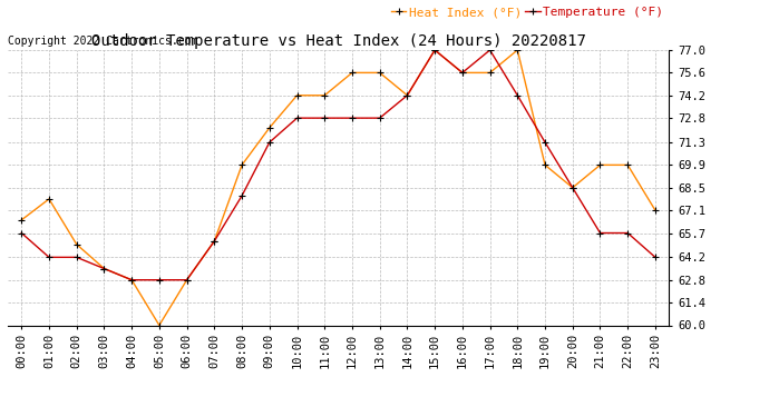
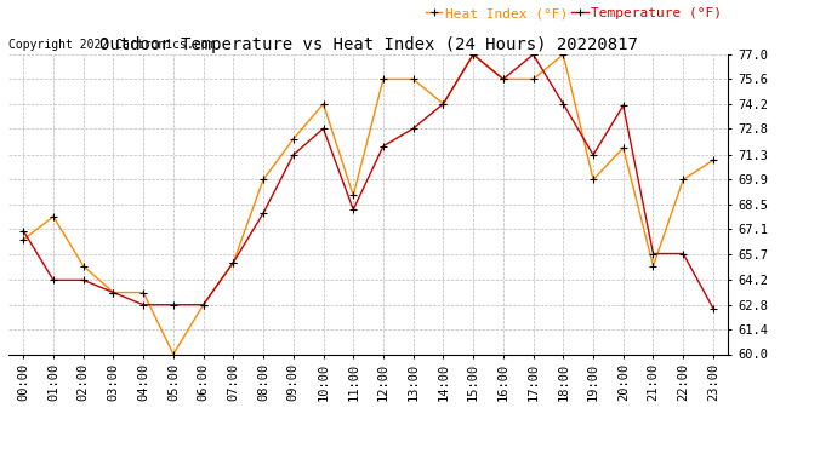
Temperature (°F)/00:00: 65.7 -> 67.0
Heat Index (°F)/04:00: 62.8 -> 63.5
Temperature (°F)/11:00: 72.8 -> 68.2
Heat Index (°F)/11:00: 74.2 -> 69.0
Temperature (°F)/12:00: 72.8 -> 71.8
Temperature (°F)/20:00: 68.5 -> 74.1
Heat Index (°F)/20:00: 68.5 -> 71.7
Heat Index (°F)/21:00: 69.9 -> 65.0
Temperature (°F)/23:00: 64.2 -> 62.6
Heat Index (°F)/23:00: 67.1 -> 71.0
